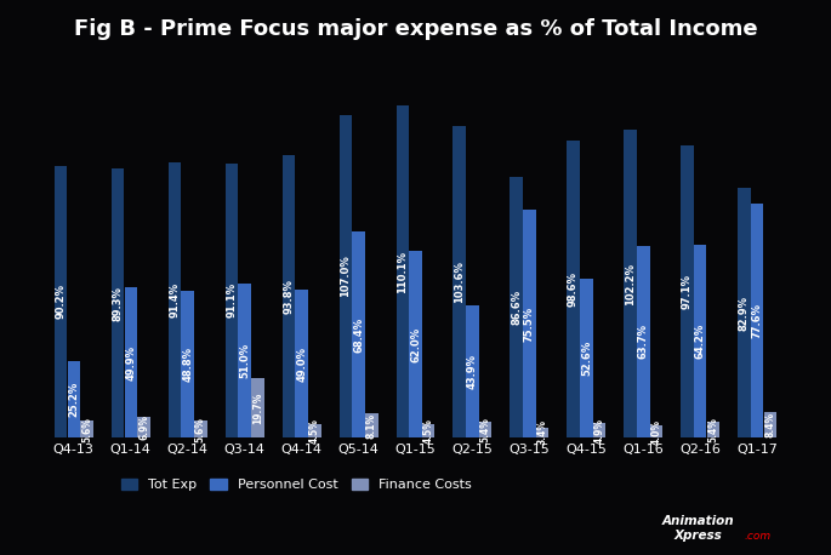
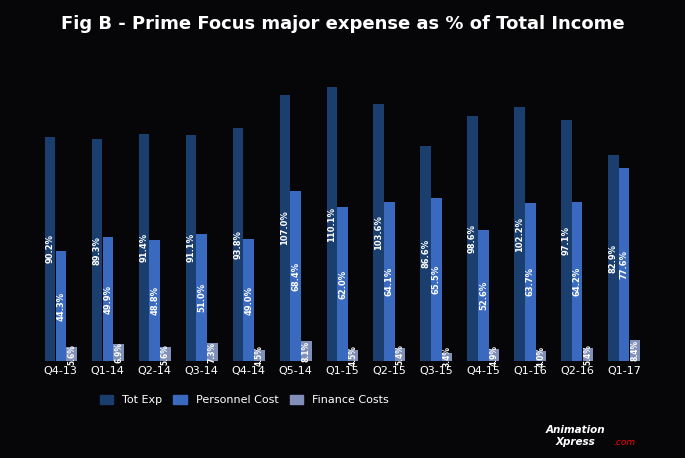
Personnel Cost/Q4-13: 25.2% -> 44.3%
Finance Costs/Q3-14: 19.7% -> 7.3%
Personnel Cost/Q2-15: 43.9% -> 64.1%
Personnel Cost/Q3-15: 75.5% -> 65.5%
